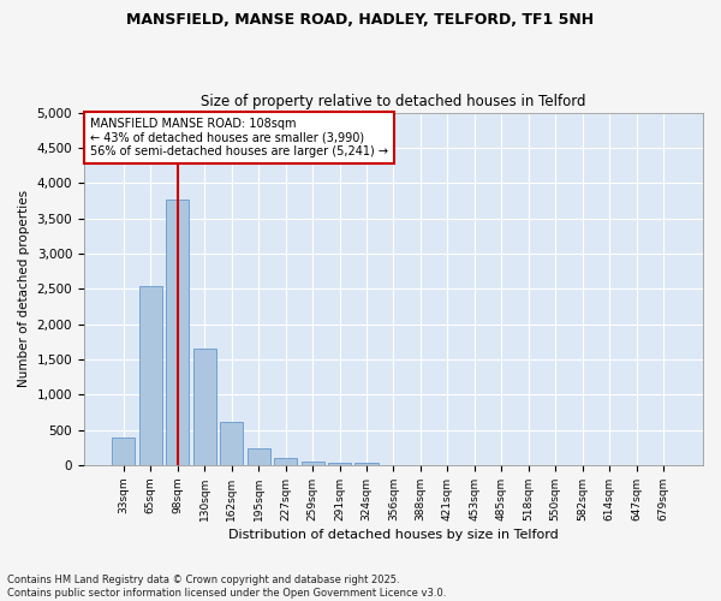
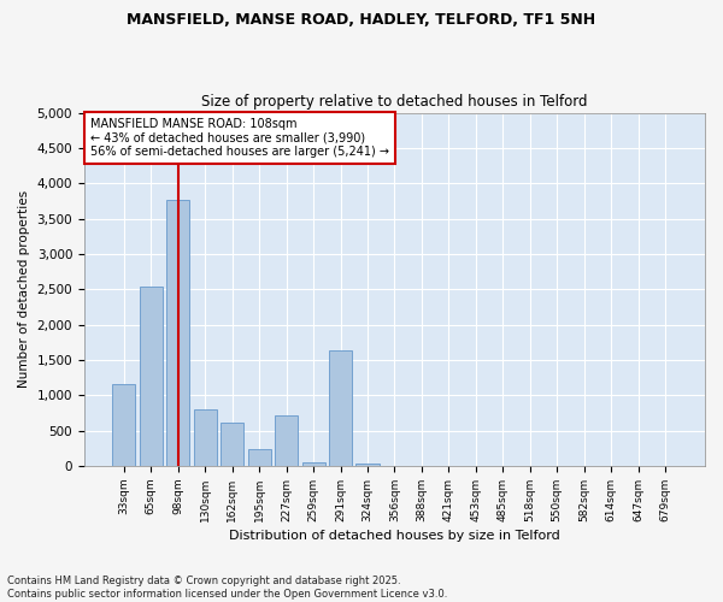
33sqm: 390 -> 1,160
130sqm: 1,650 -> 800
227sqm: 110 -> 720
291sqm: 40 -> 1,640
